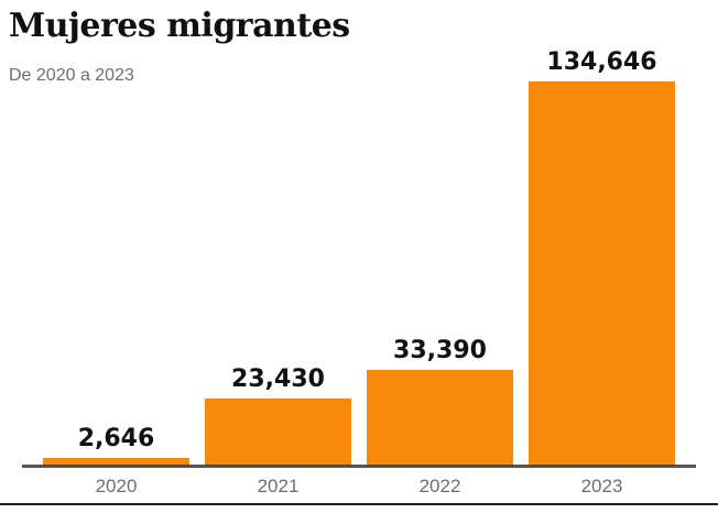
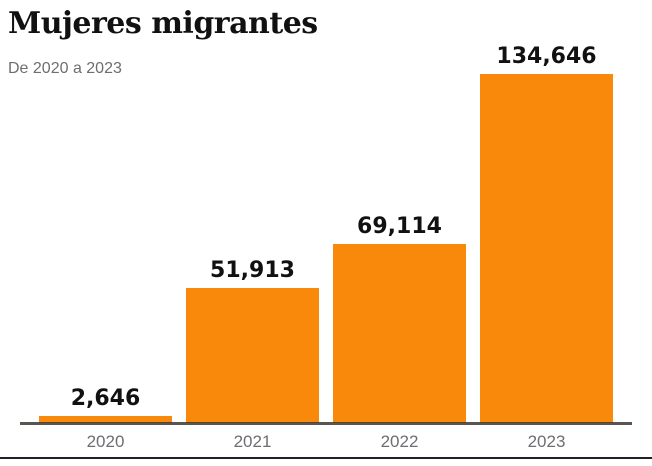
2021: 23,430 -> 51,913
2022: 33,390 -> 69,114
